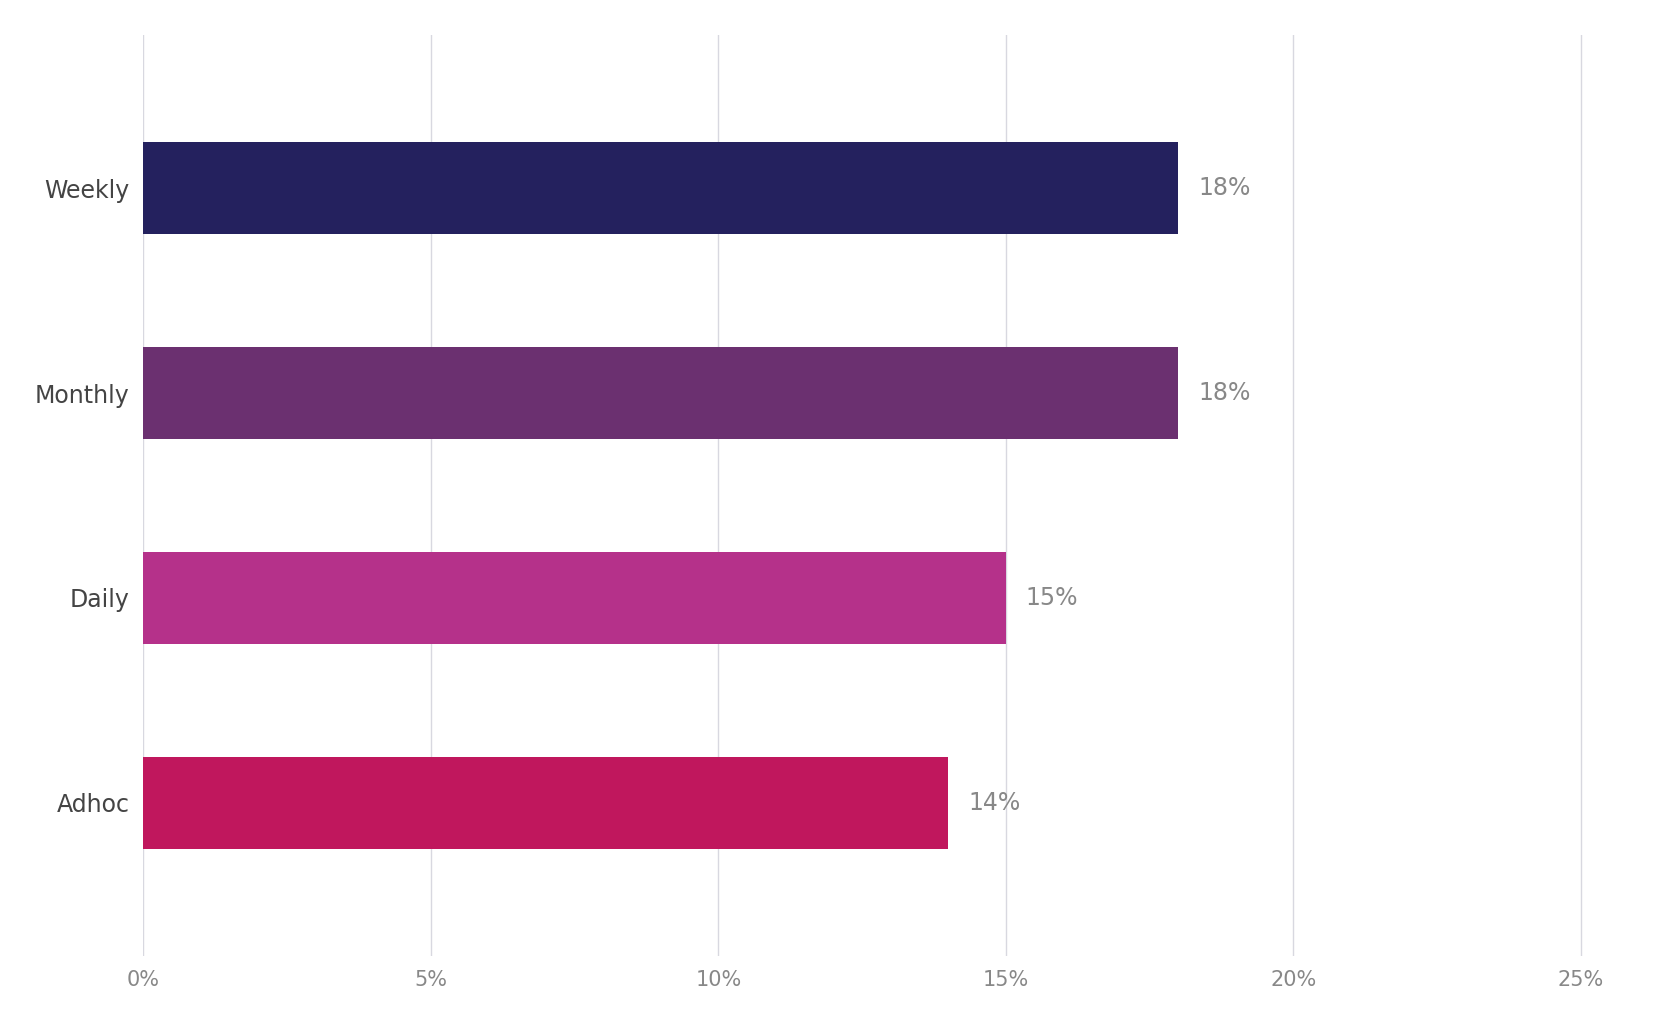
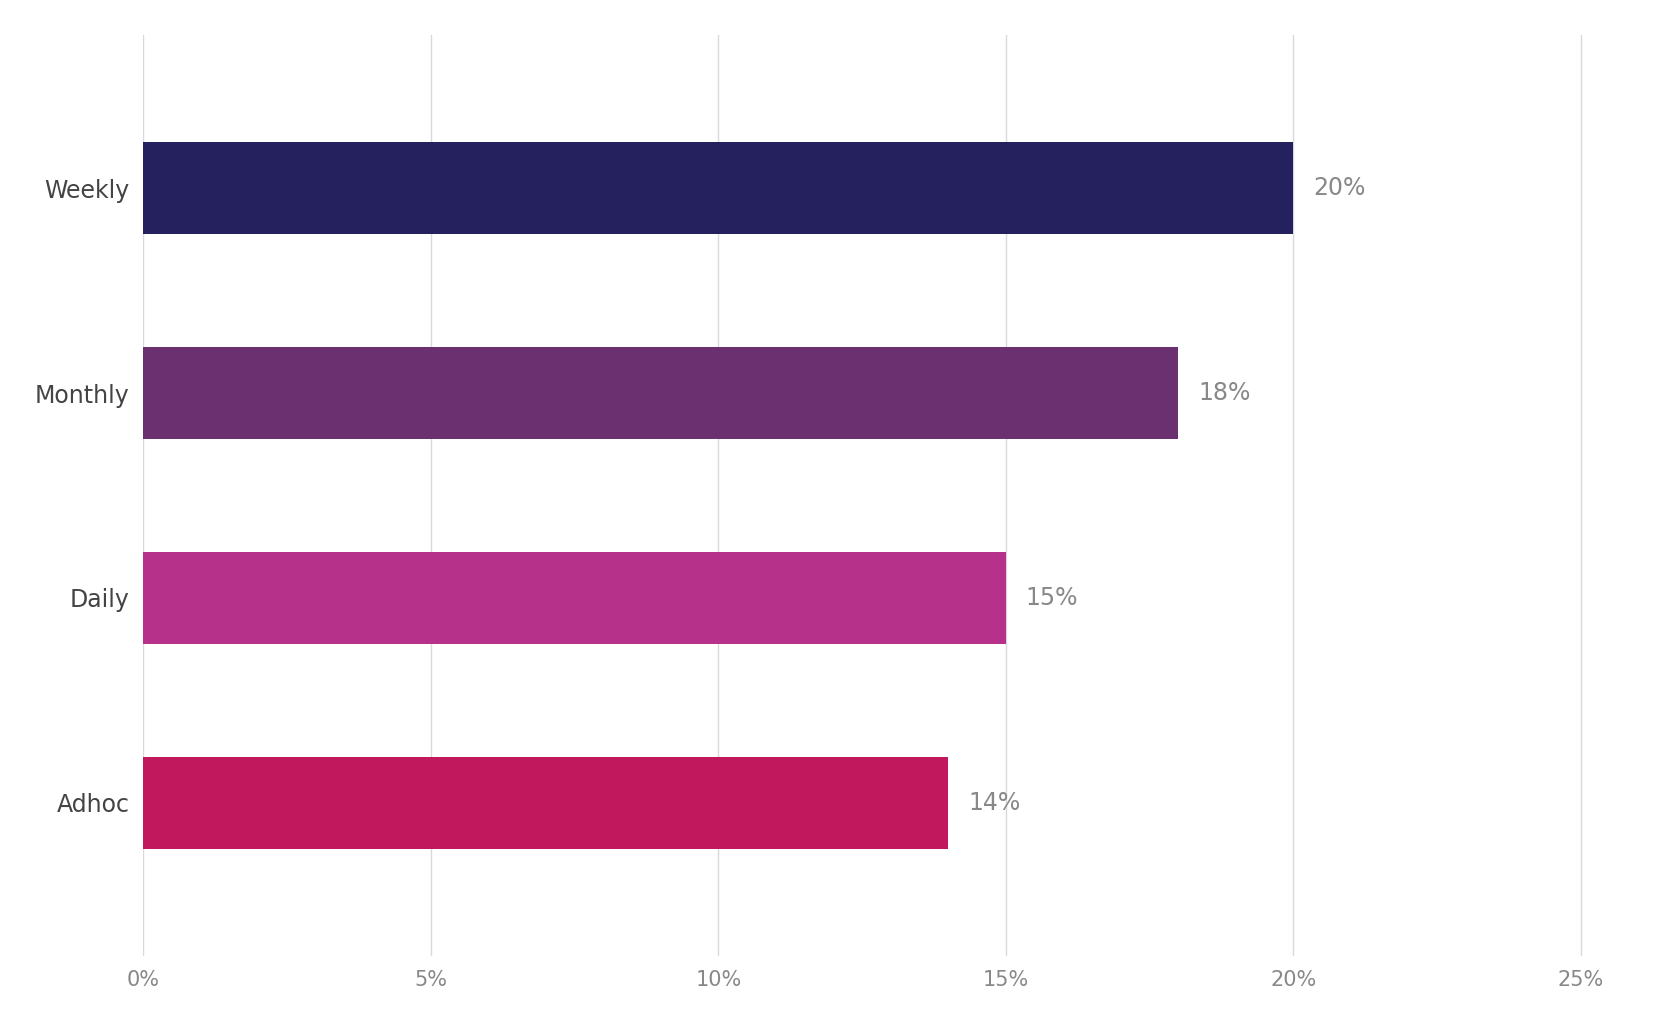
Weekly: 18% -> 20%
